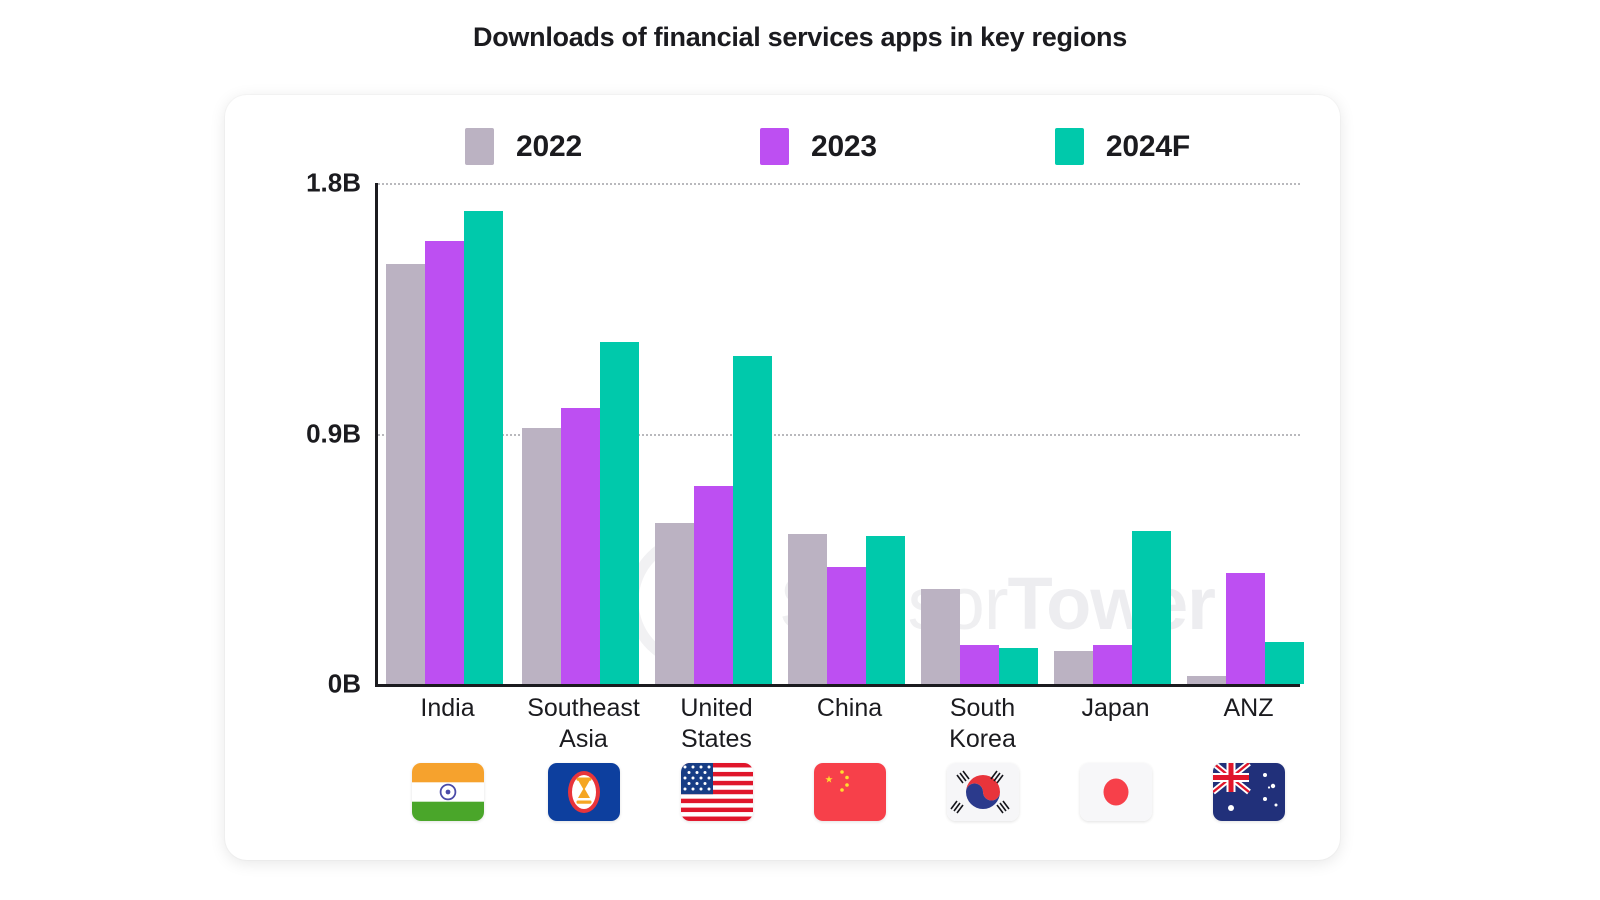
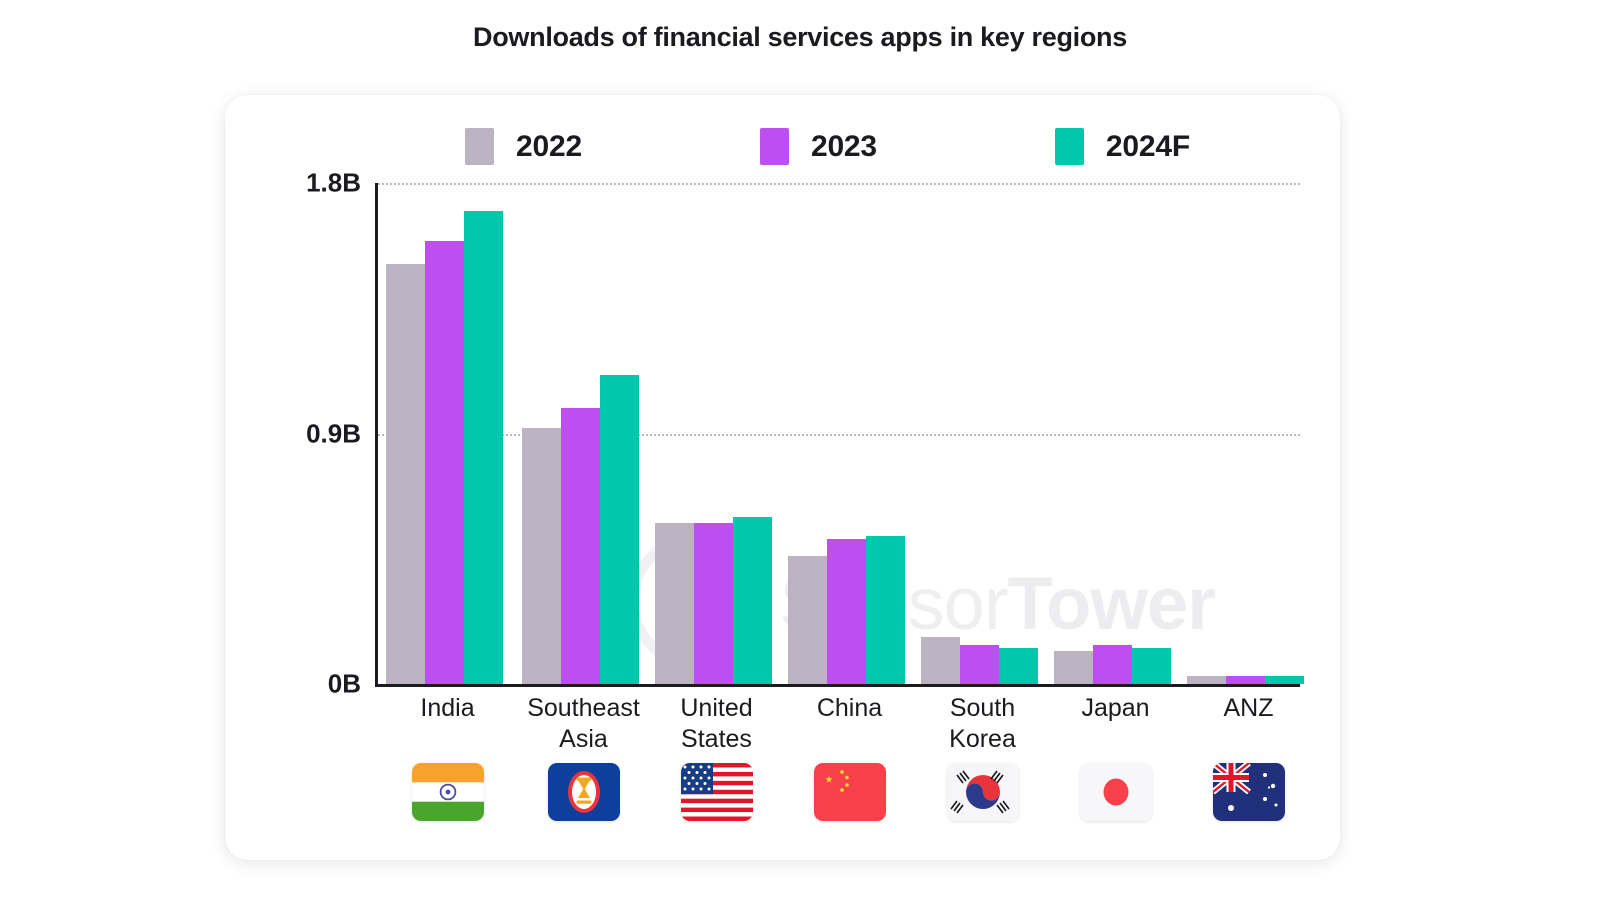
2024F/Southeast Asia: 1.23B -> 1.11B
2023/United States: 0.71B -> 0.58B
2024F/United States: 1.18B -> 0.60B
2022/China: 0.54B -> 0.46B
2023/China: 0.42B -> 0.52B
2022/South Korea: 0.34B -> 0.17B
2024F/Japan: 0.55B -> 0.13B
2023/ANZ: 0.40B -> 0.03B
2024F/ANZ: 0.15B -> 0.03B
